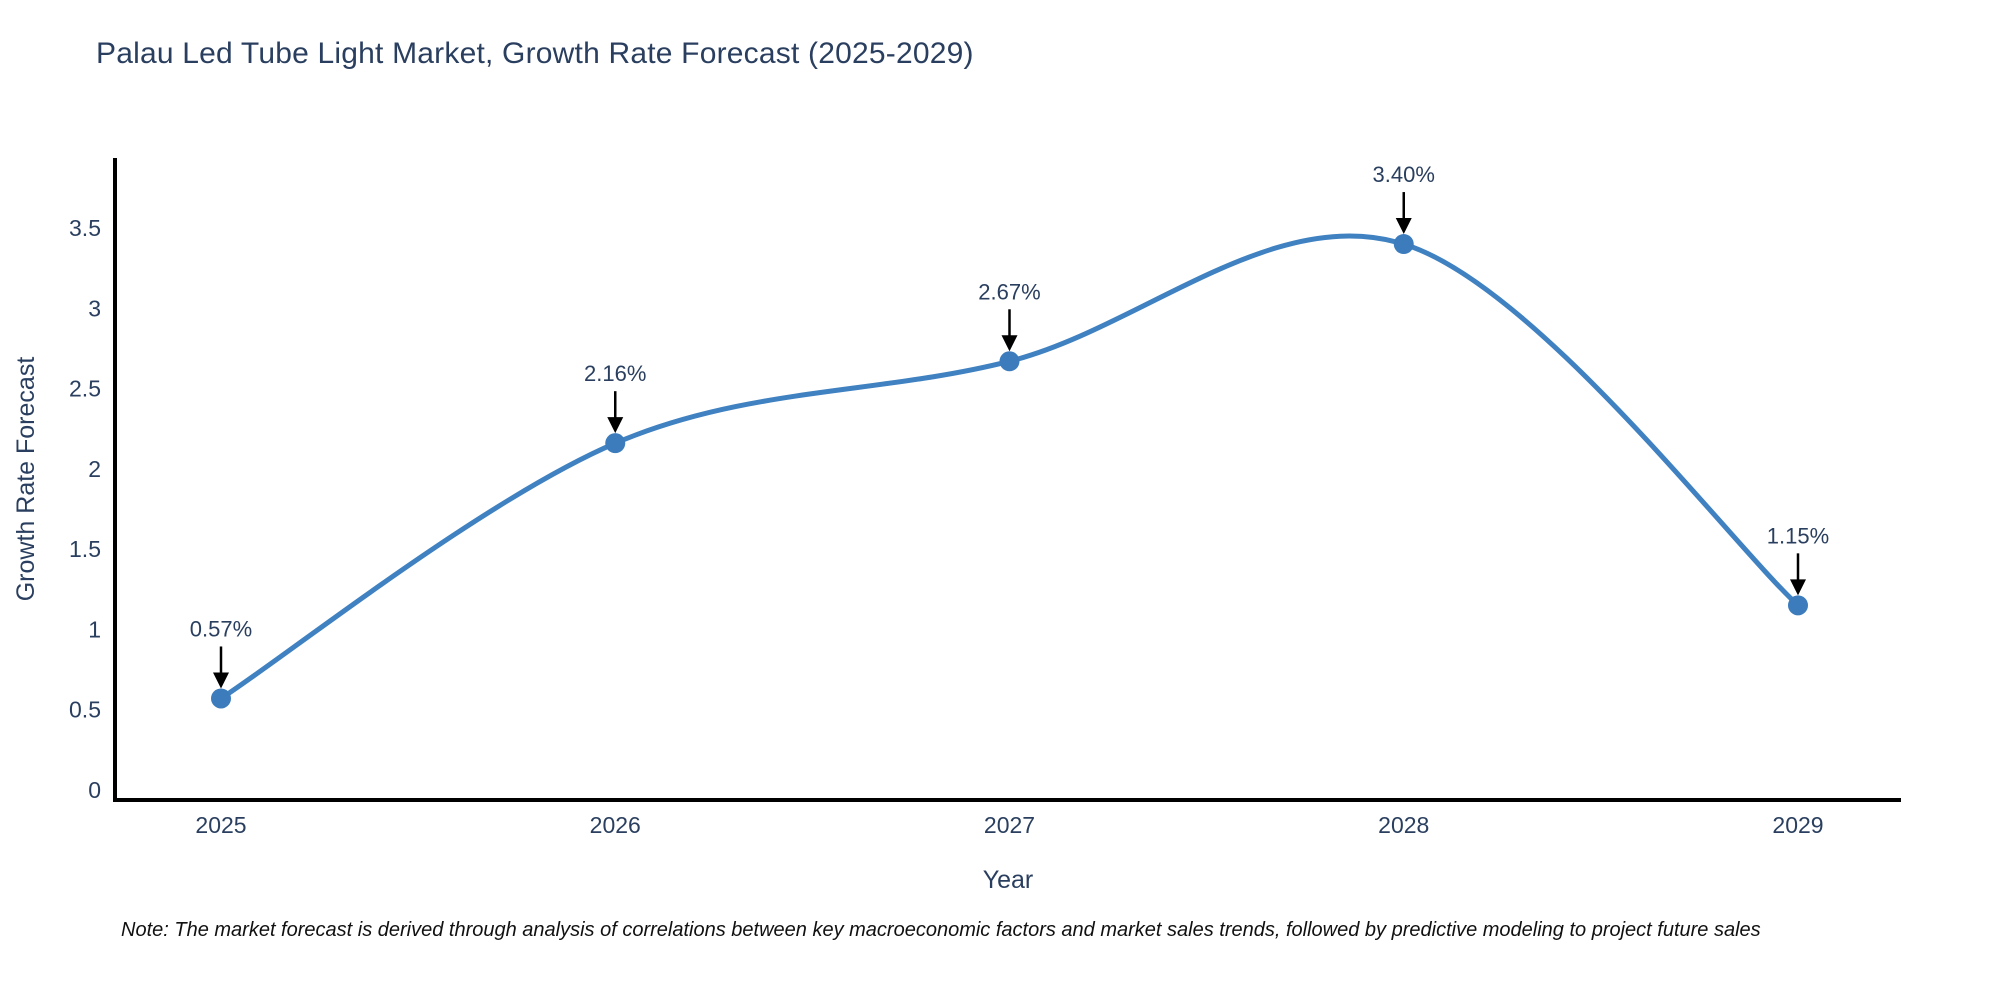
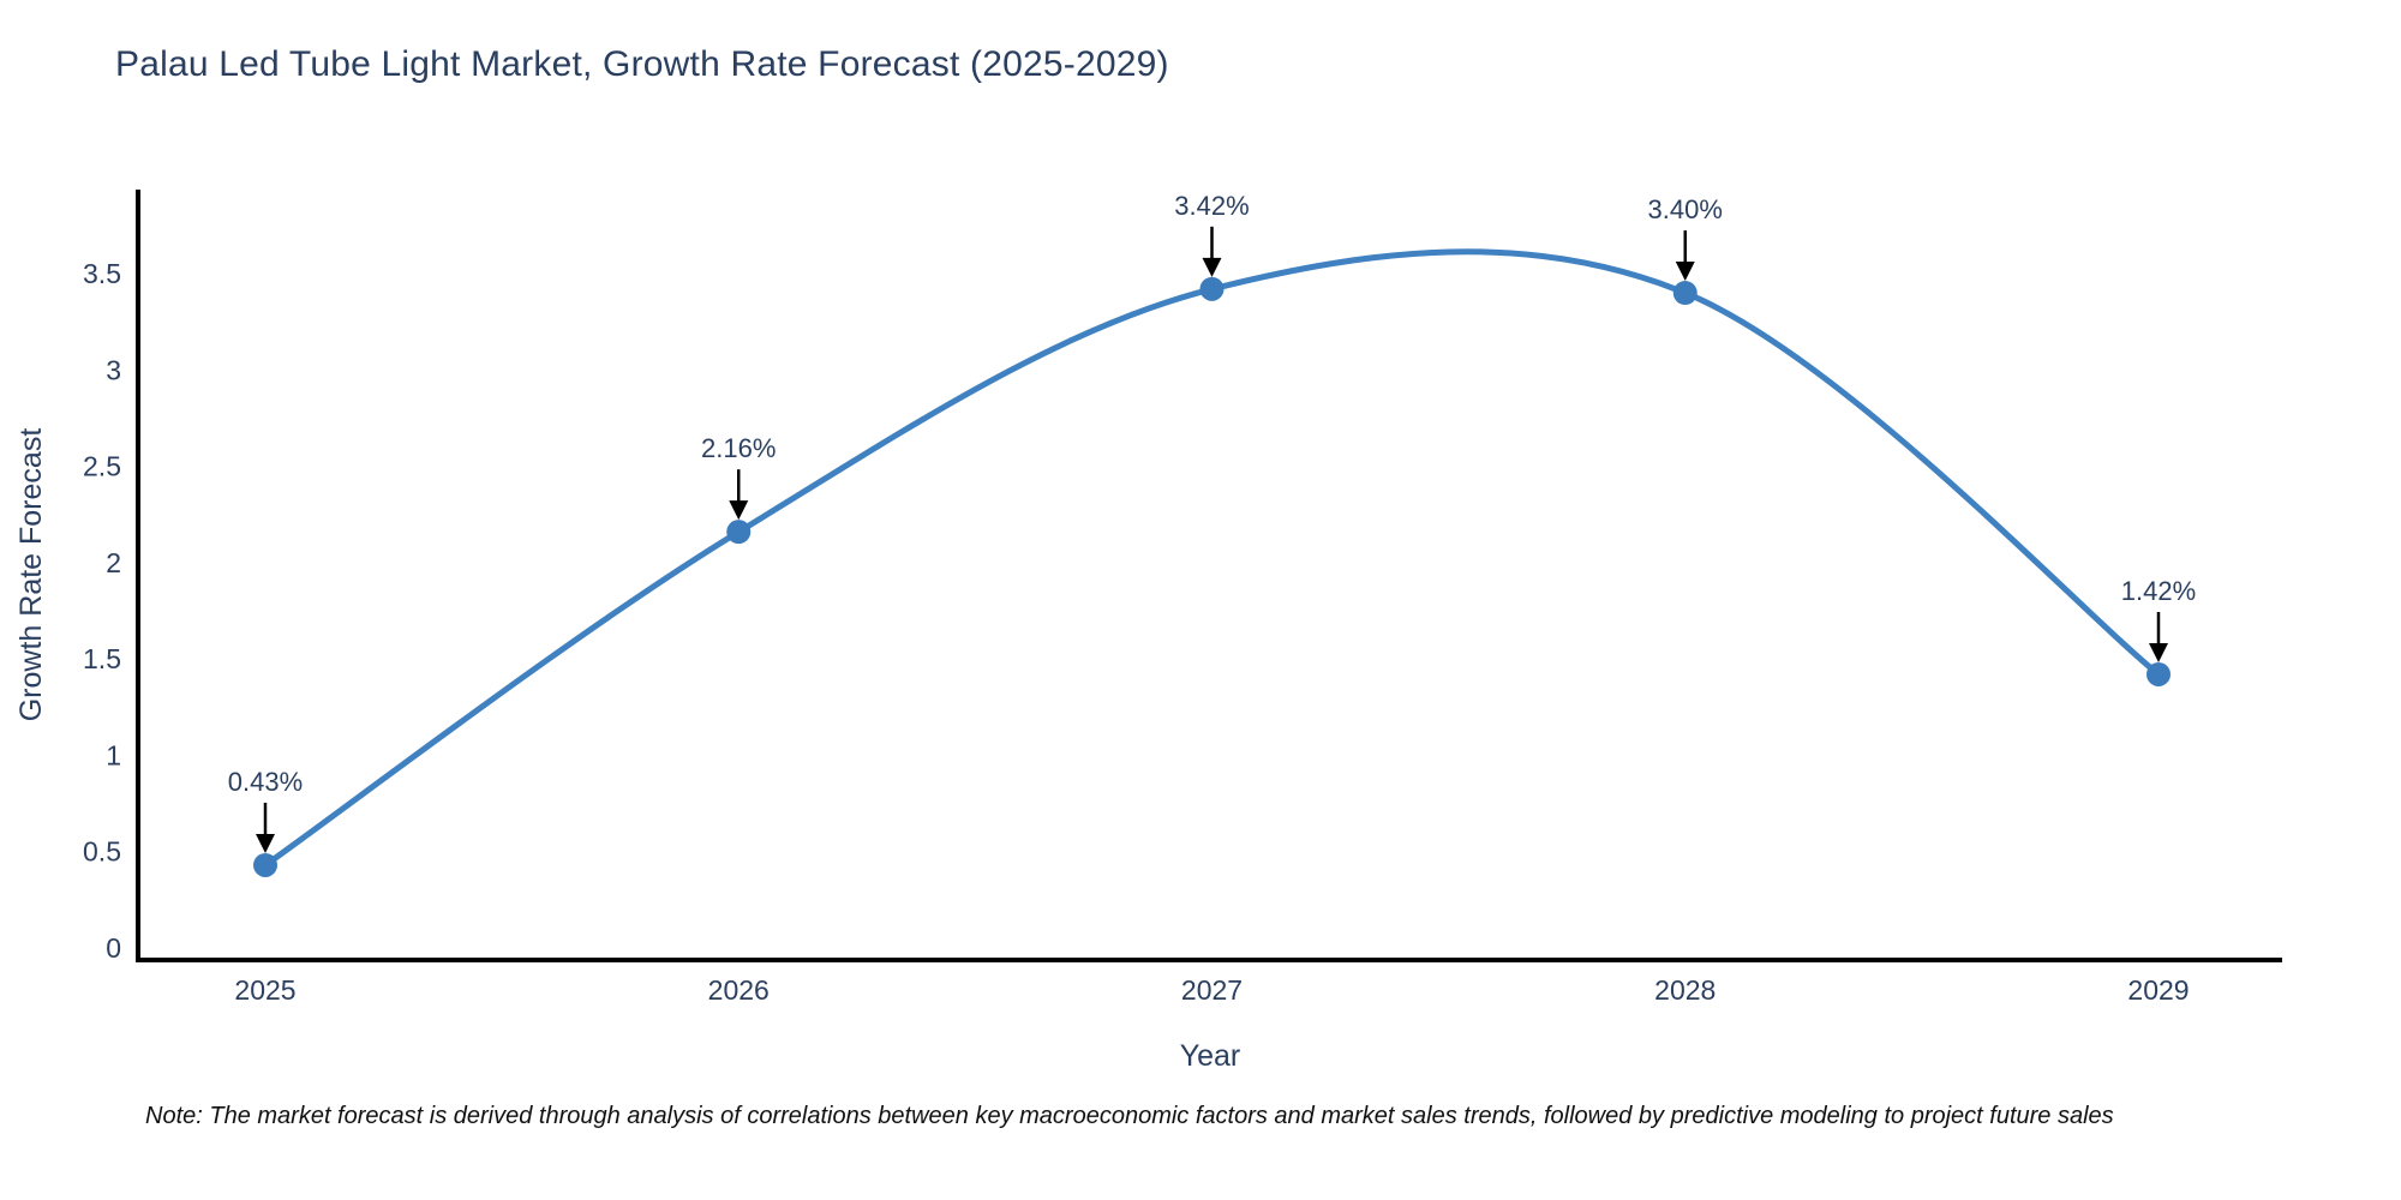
2025: 0.57% -> 0.43%
2027: 2.67% -> 3.42%
2029: 1.15% -> 1.42%
